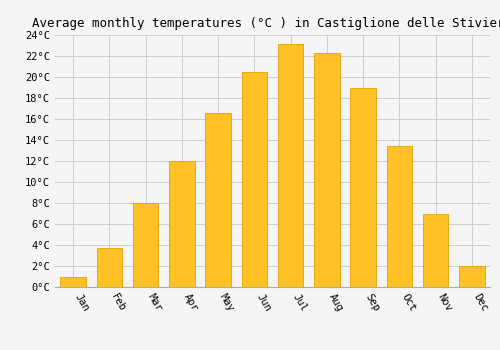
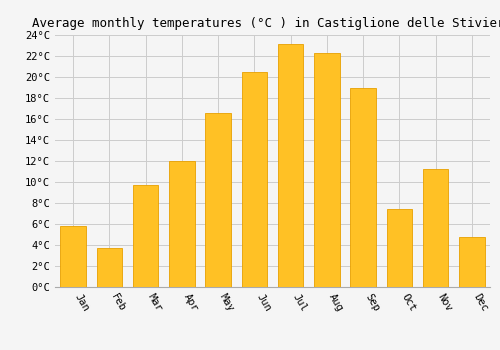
Jan: 1.0°C -> 5.8°C
Mar: 8.0°C -> 9.7°C
Oct: 13.4°C -> 7.4°C
Nov: 7.0°C -> 11.2°C
Dec: 2.0°C -> 4.8°C
